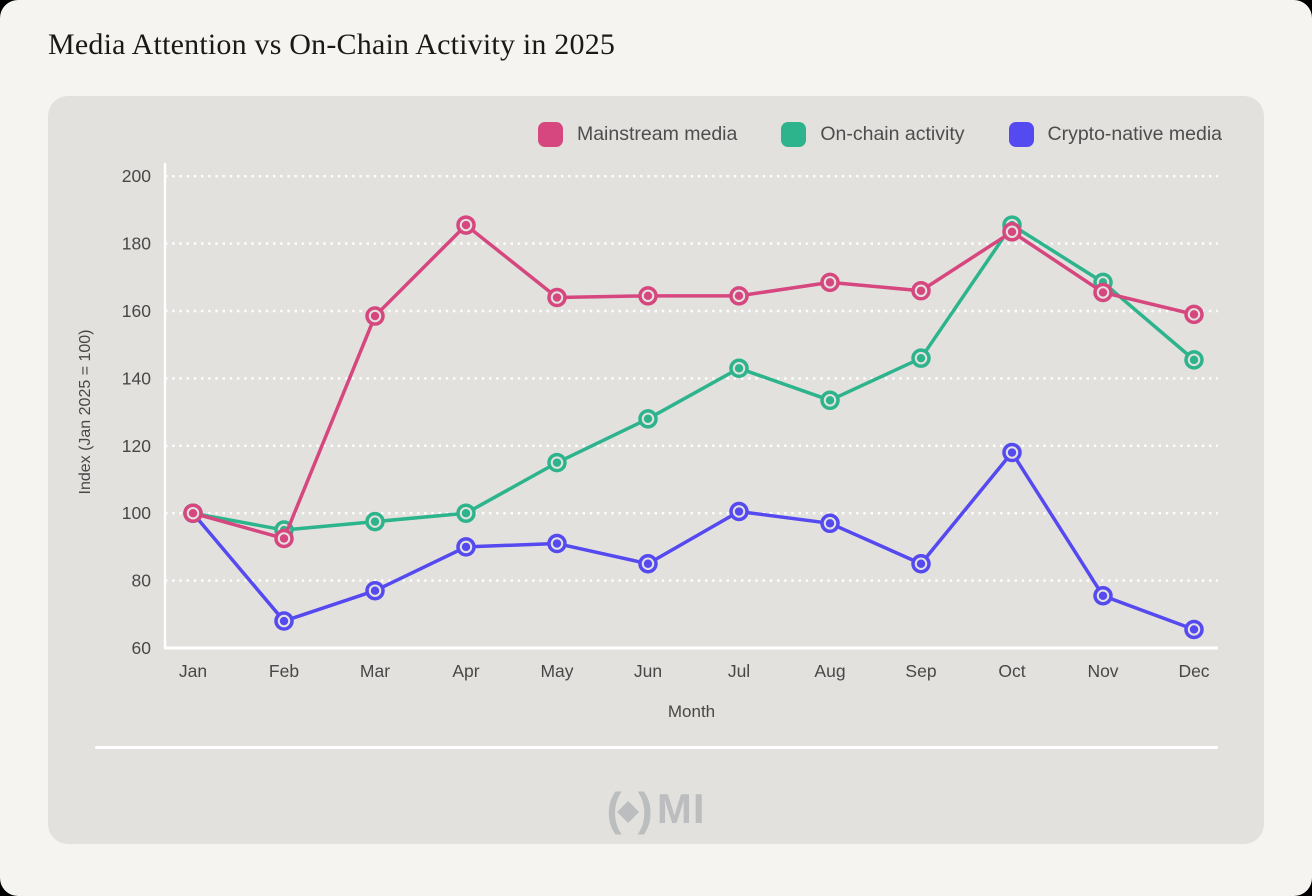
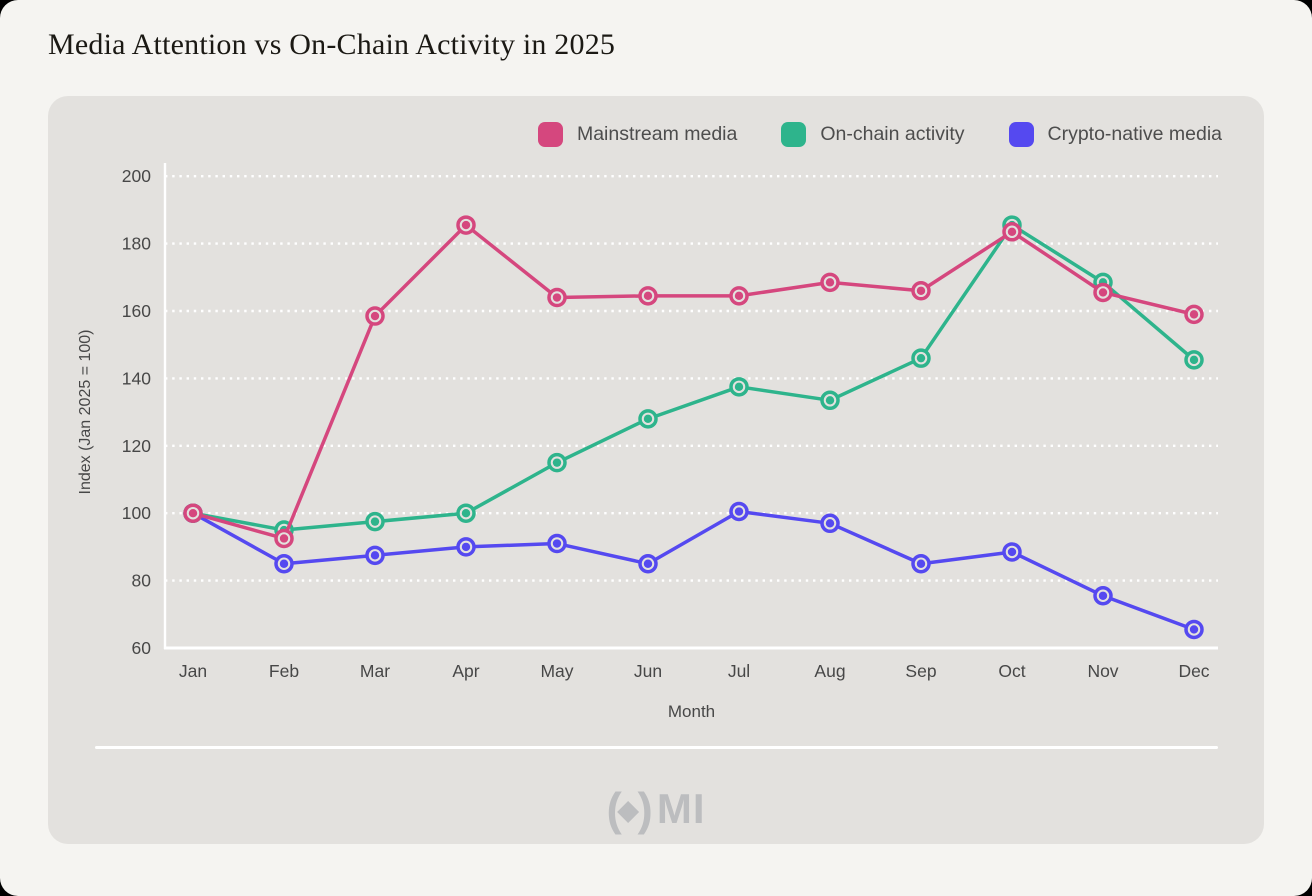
Crypto-native media/Feb: 68 -> 85
Crypto-native media/Mar: 77 -> 88
On-chain activity/Jul: 143 -> 138
Crypto-native media/Oct: 118 -> 88
